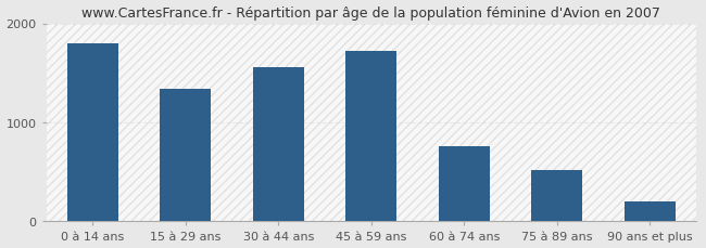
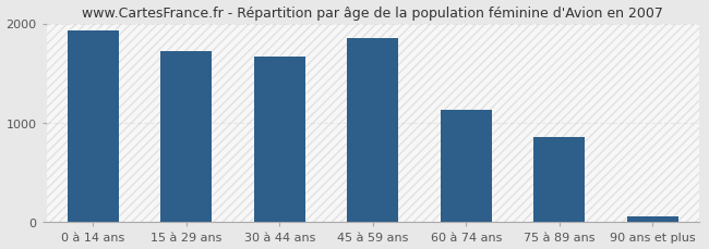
0 à 14 ans: 1800 -> 1930
15 à 29 ans: 1340 -> 1720
30 à 44 ans: 1560 -> 1670
45 à 59 ans: 1720 -> 1850
60 à 74 ans: 760 -> 1130
75 à 89 ans: 520 -> 860
90 ans et plus: 200 -> 60
